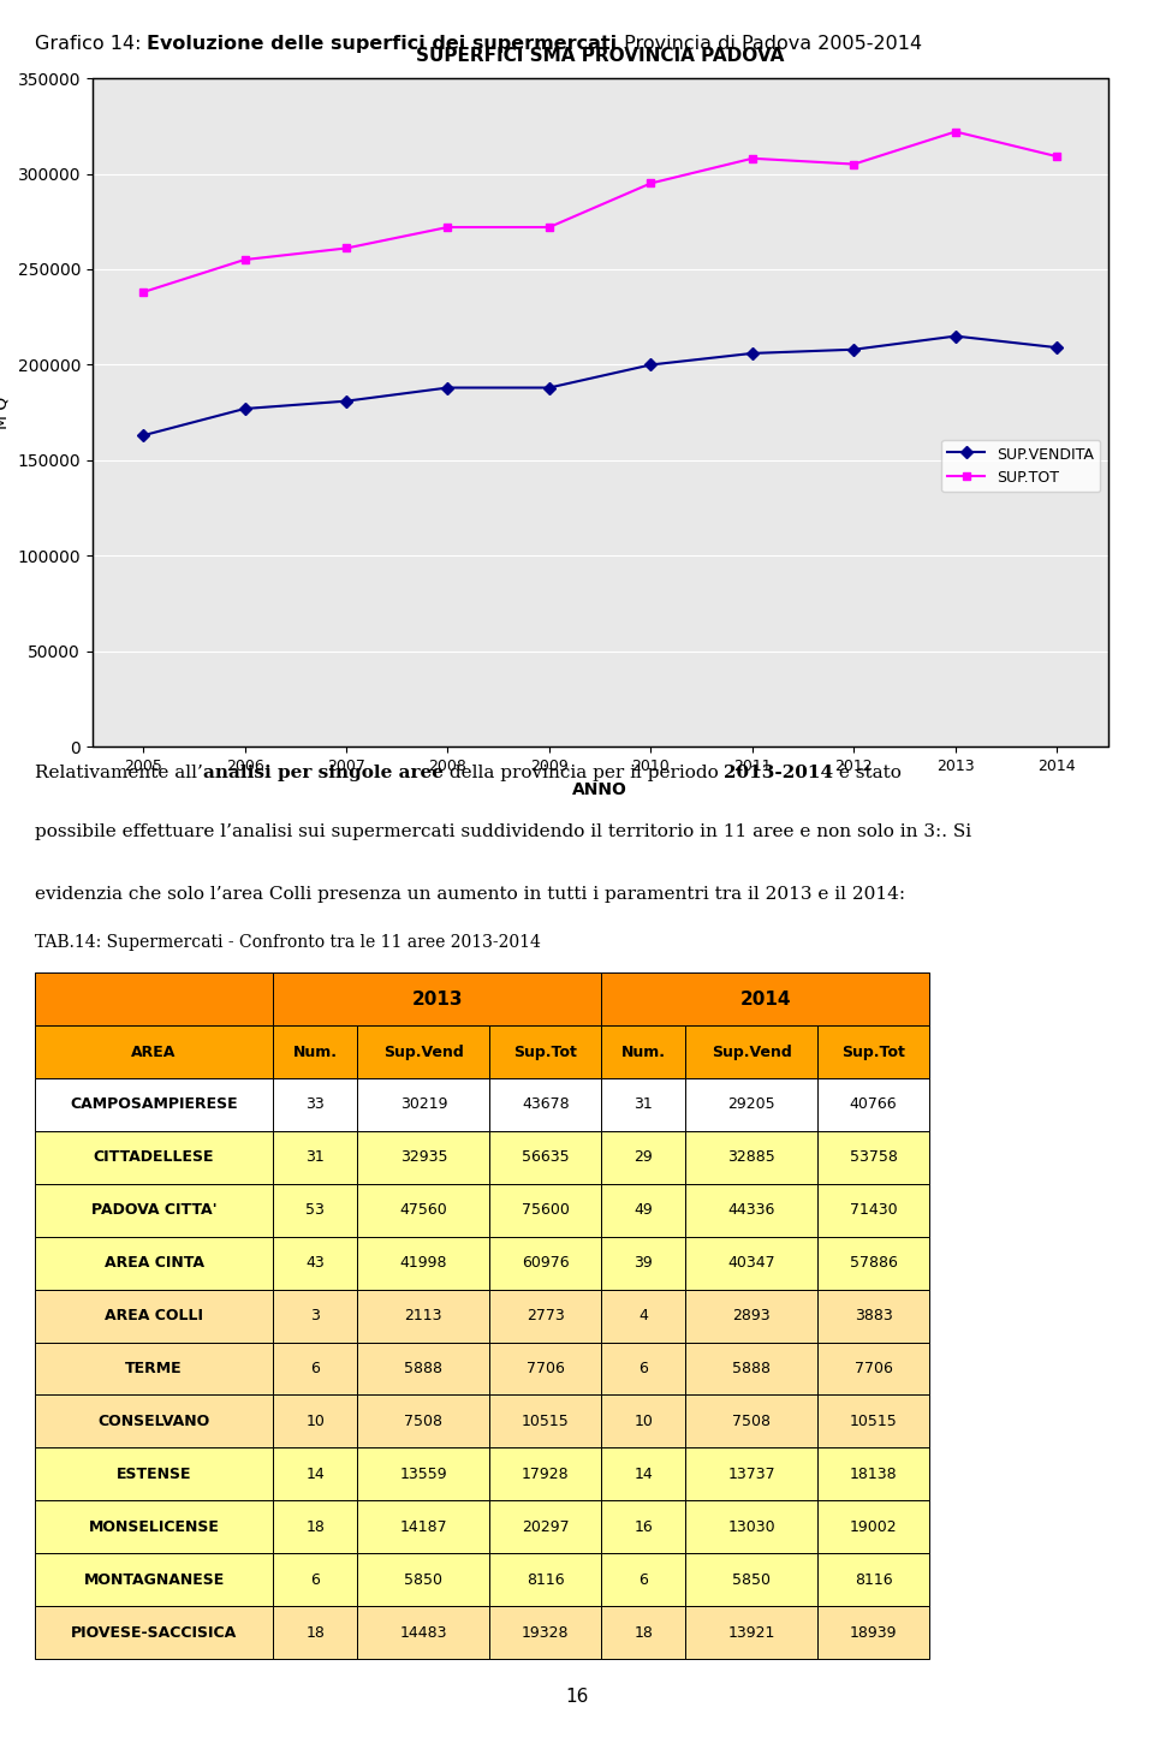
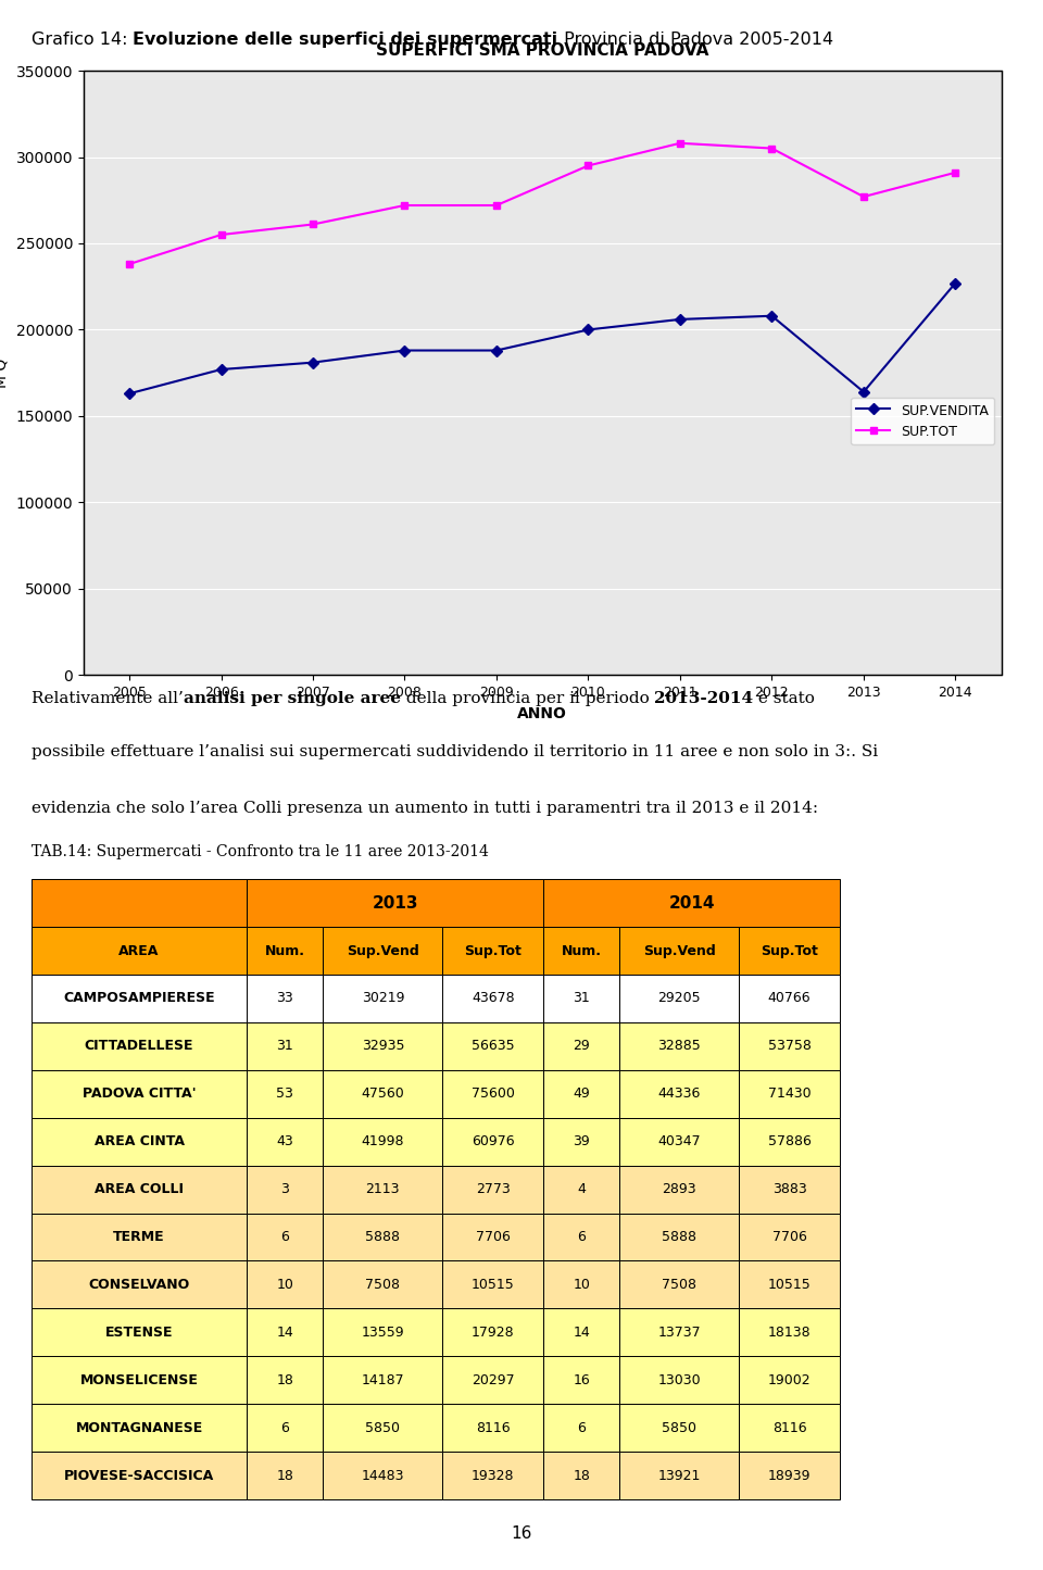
SUP.VENDITA/2013: 215000 -> 164000
SUP.TOT/2013: 322000 -> 277000
SUP.VENDITA/2014: 209000 -> 227000
SUP.TOT/2014: 309000 -> 291000
